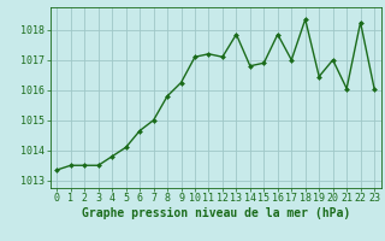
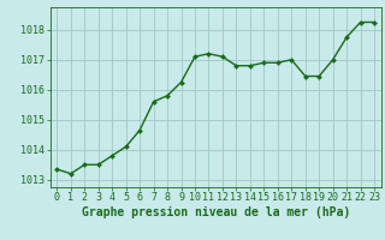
1: 1013.50 -> 1013.20
7: 1015.00 -> 1015.60
13: 1017.85 -> 1016.80
16: 1017.85 -> 1016.90
18: 1018.35 -> 1016.45
21: 1016.05 -> 1017.75
23: 1016.05 -> 1018.25
